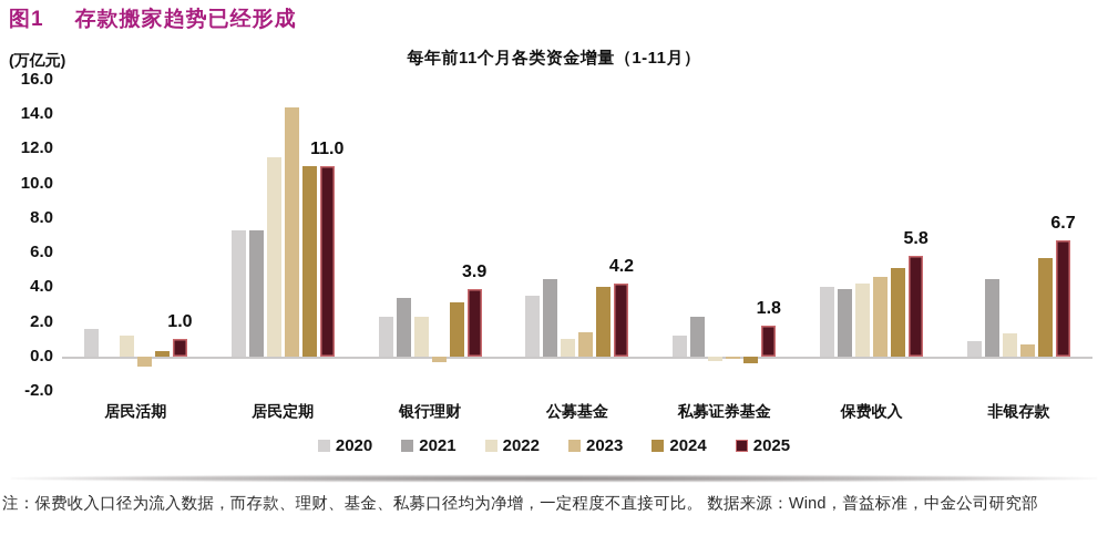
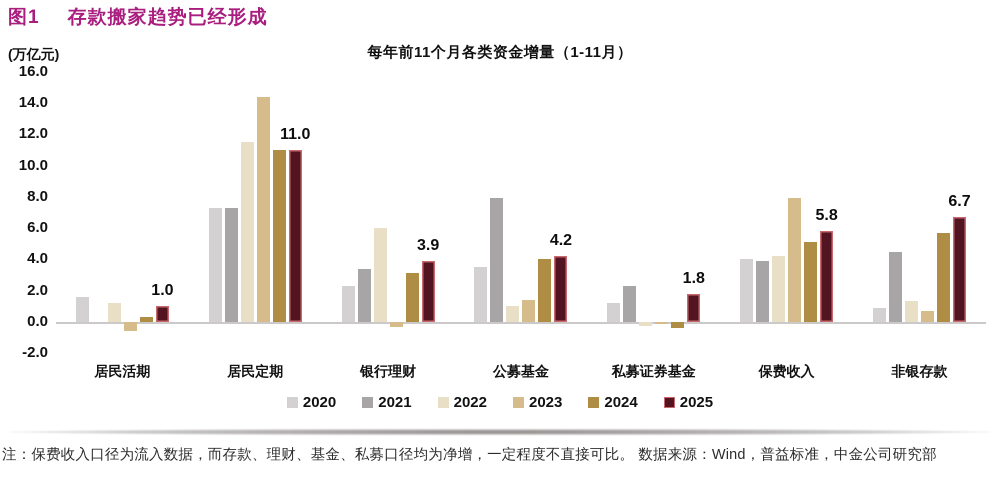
2022/银行理财: 2.3 -> 6.0
2021/公募基金: 4.5 -> 7.9
2023/保费收入: 4.6 -> 7.9
